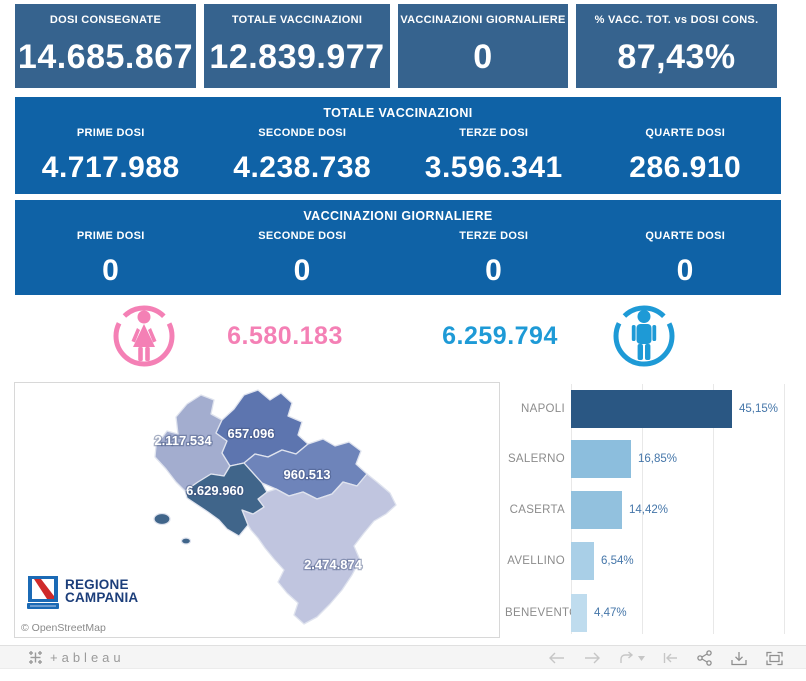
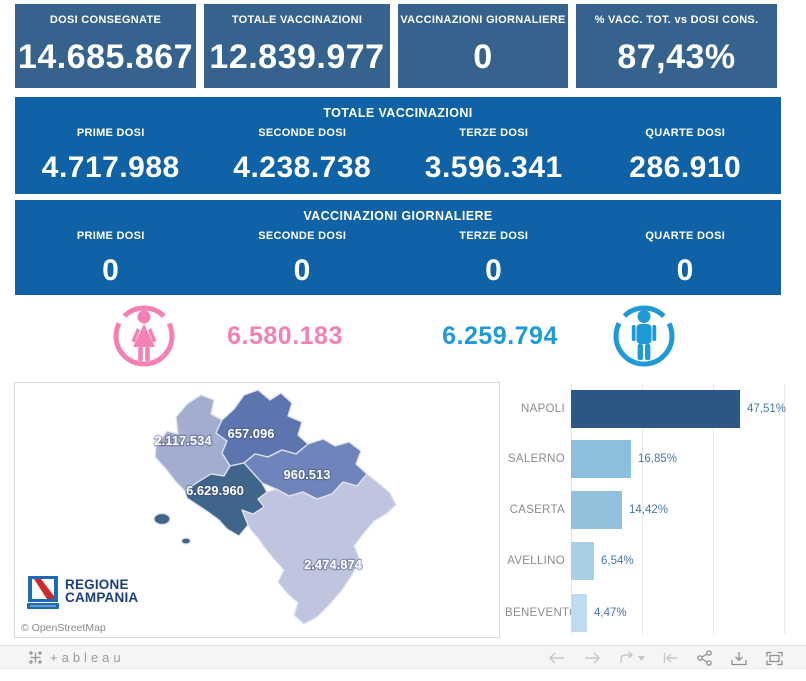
NAPOLI: 45,15% -> 47,51%
